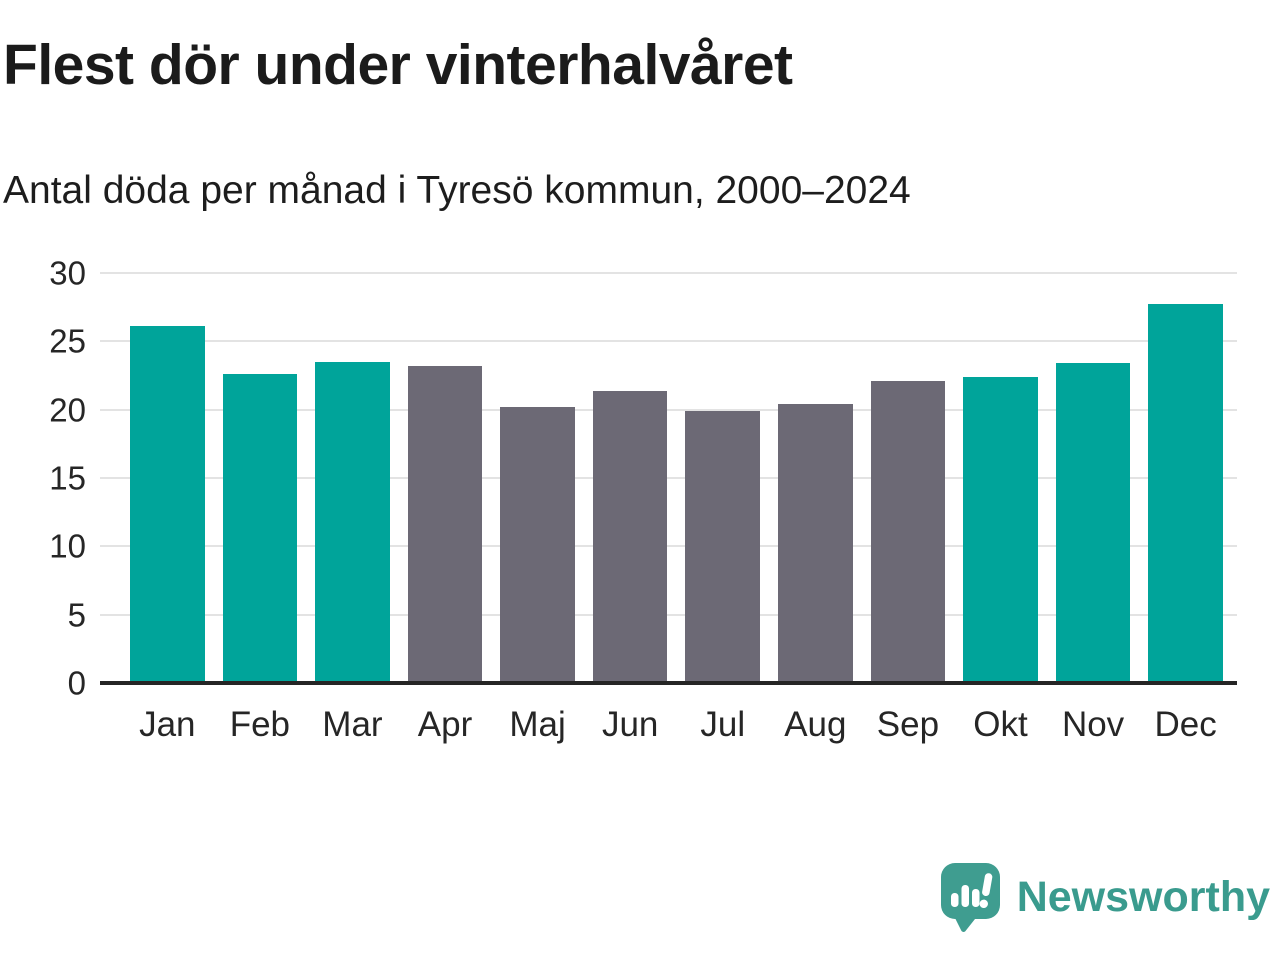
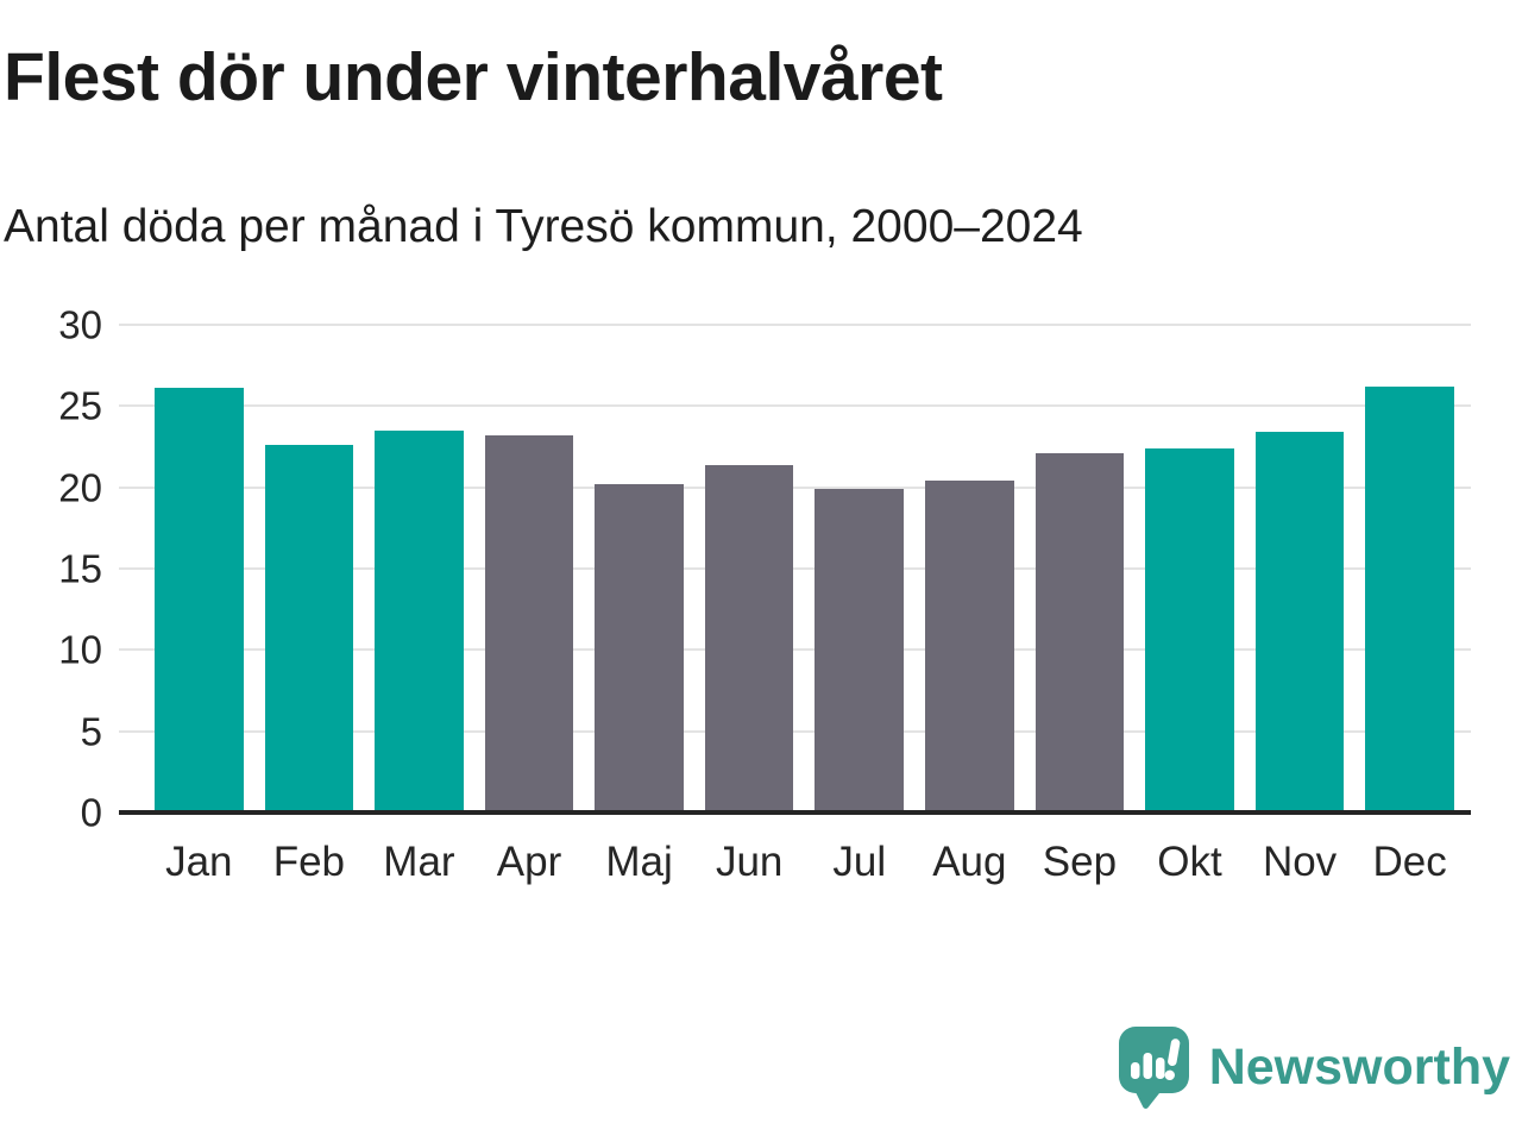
Dec: 27.7 -> 26.2
